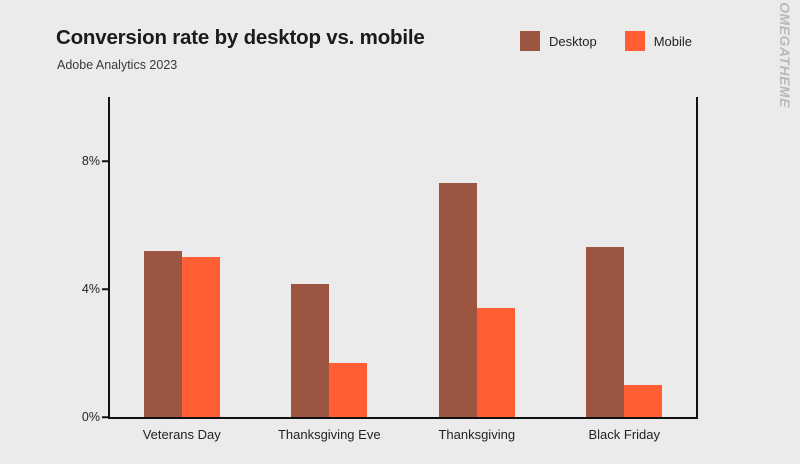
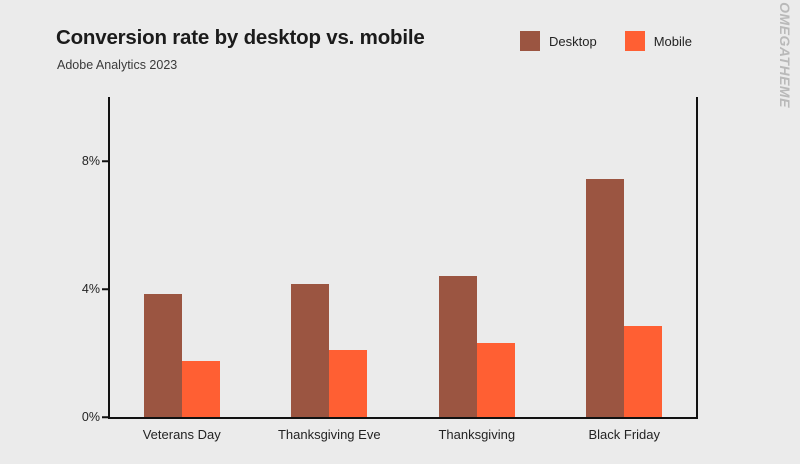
Desktop/Veterans Day: 5.2% -> 3.9%
Mobile/Veterans Day: 5.0% -> 1.8%
Mobile/Thanksgiving Eve: 1.7% -> 2.1%
Desktop/Thanksgiving: 7.3% -> 4.4%
Mobile/Thanksgiving: 3.4% -> 2.3%
Desktop/Black Friday: 5.3% -> 7.5%
Mobile/Black Friday: 1.0% -> 2.9%
